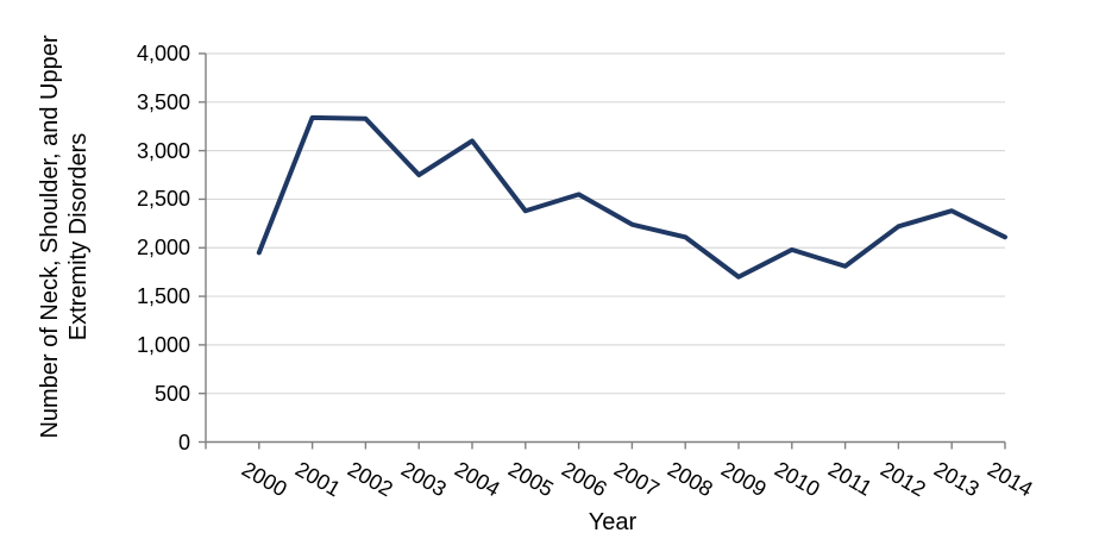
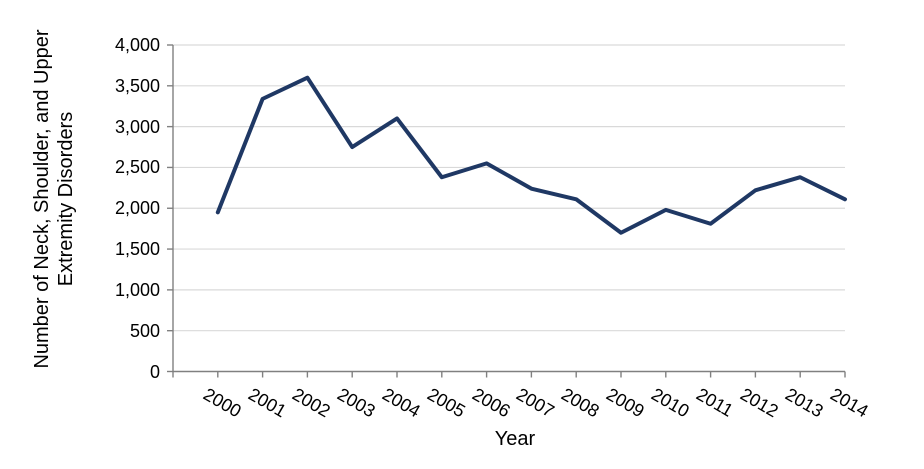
2002: 3300 -> 3600
